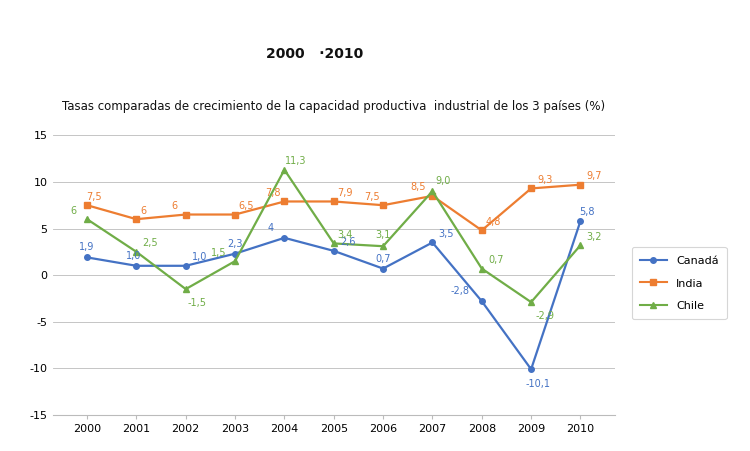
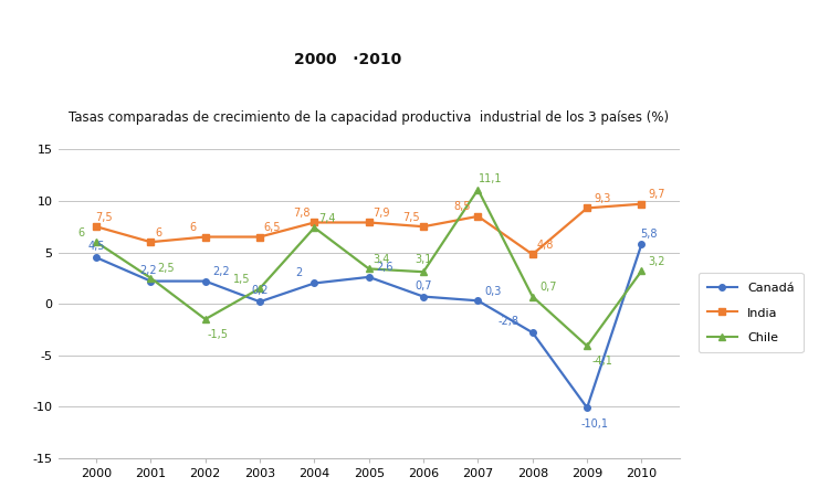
Canadá/2000: 1,9 -> 4,5
Canadá/2001: 1,0 -> 2,2
Canadá/2002: 1,0 -> 2,2
Canadá/2003: 2,3 -> 0,2
Canadá/2004: 4 -> 2
Chile/2004: 11,3 -> 7,4
Canadá/2007: 3,5 -> 0,3
Chile/2007: 9,0 -> 11,1
Chile/2009: -2,9 -> -4,1
